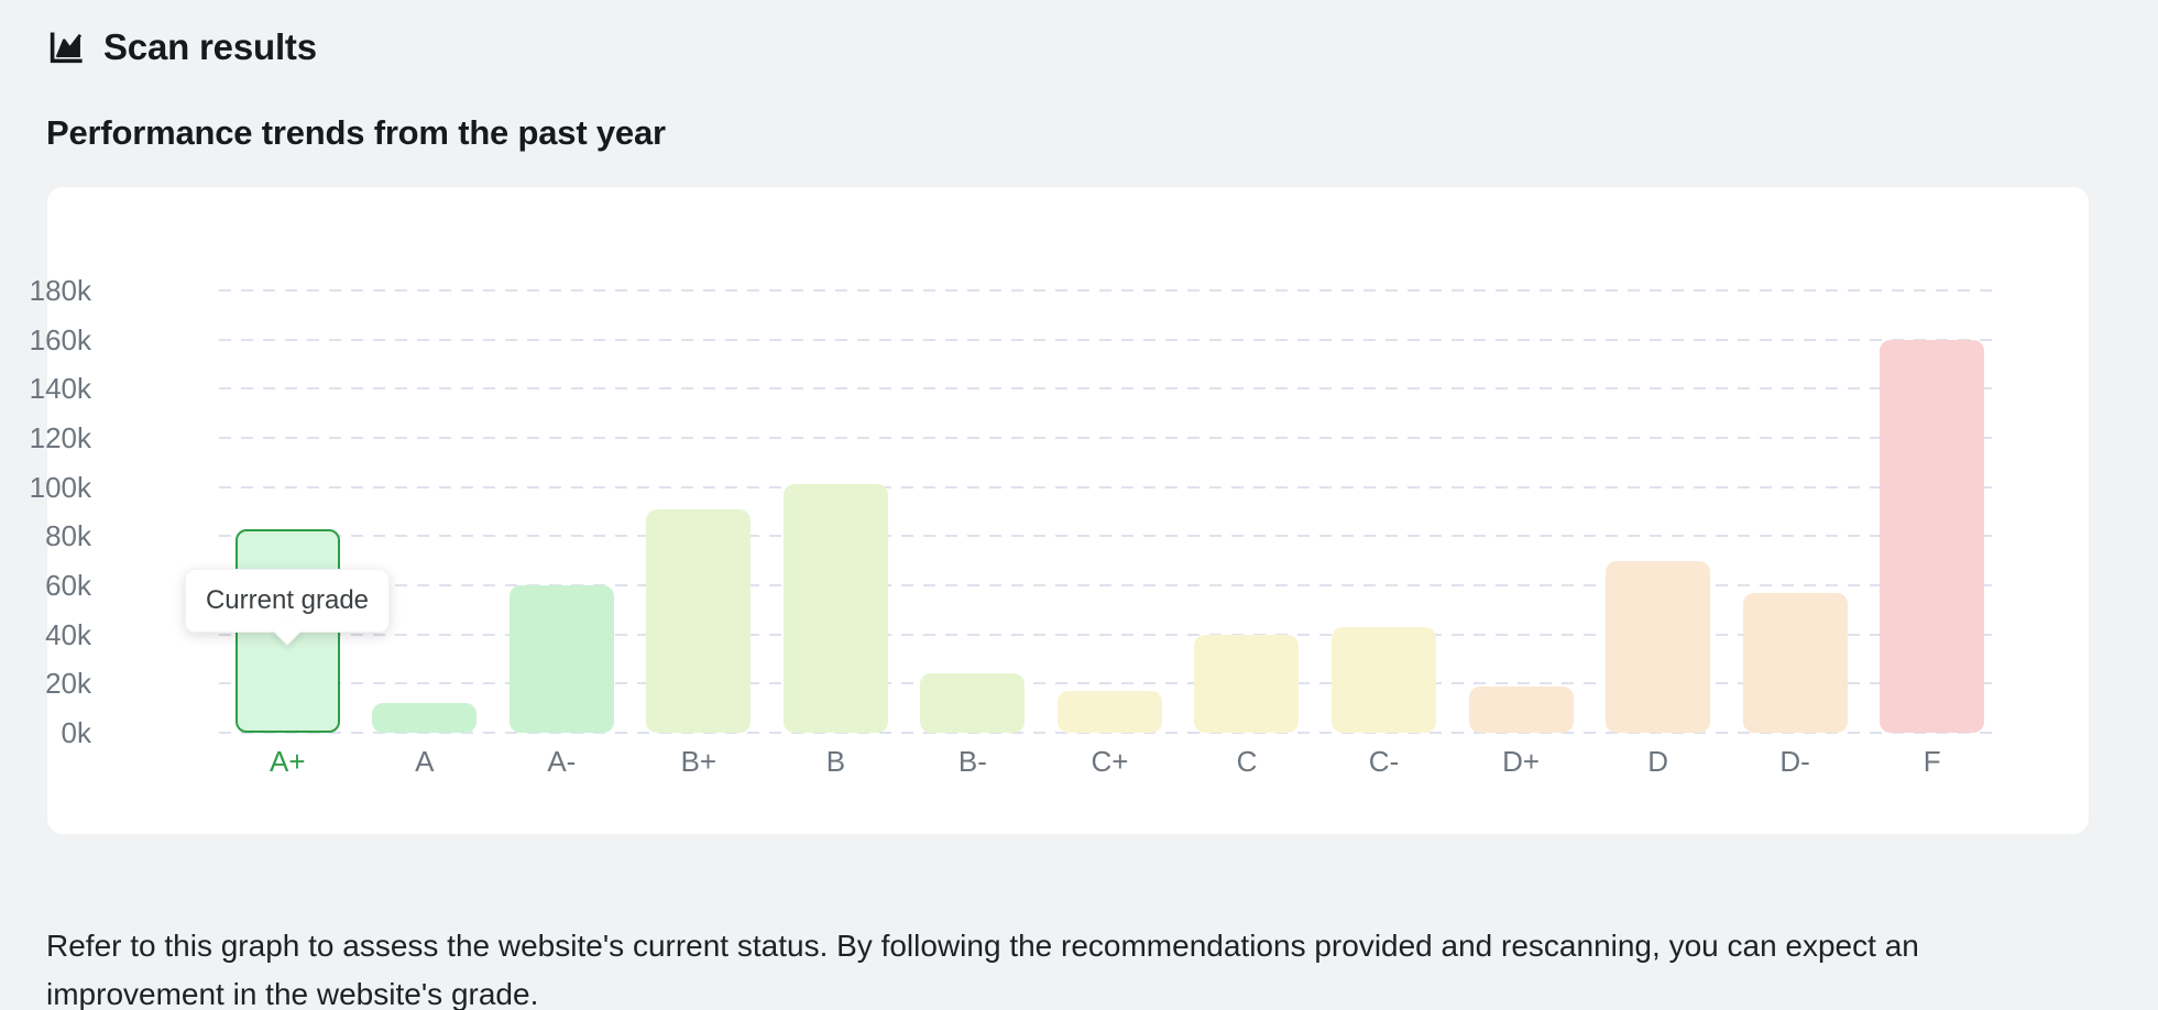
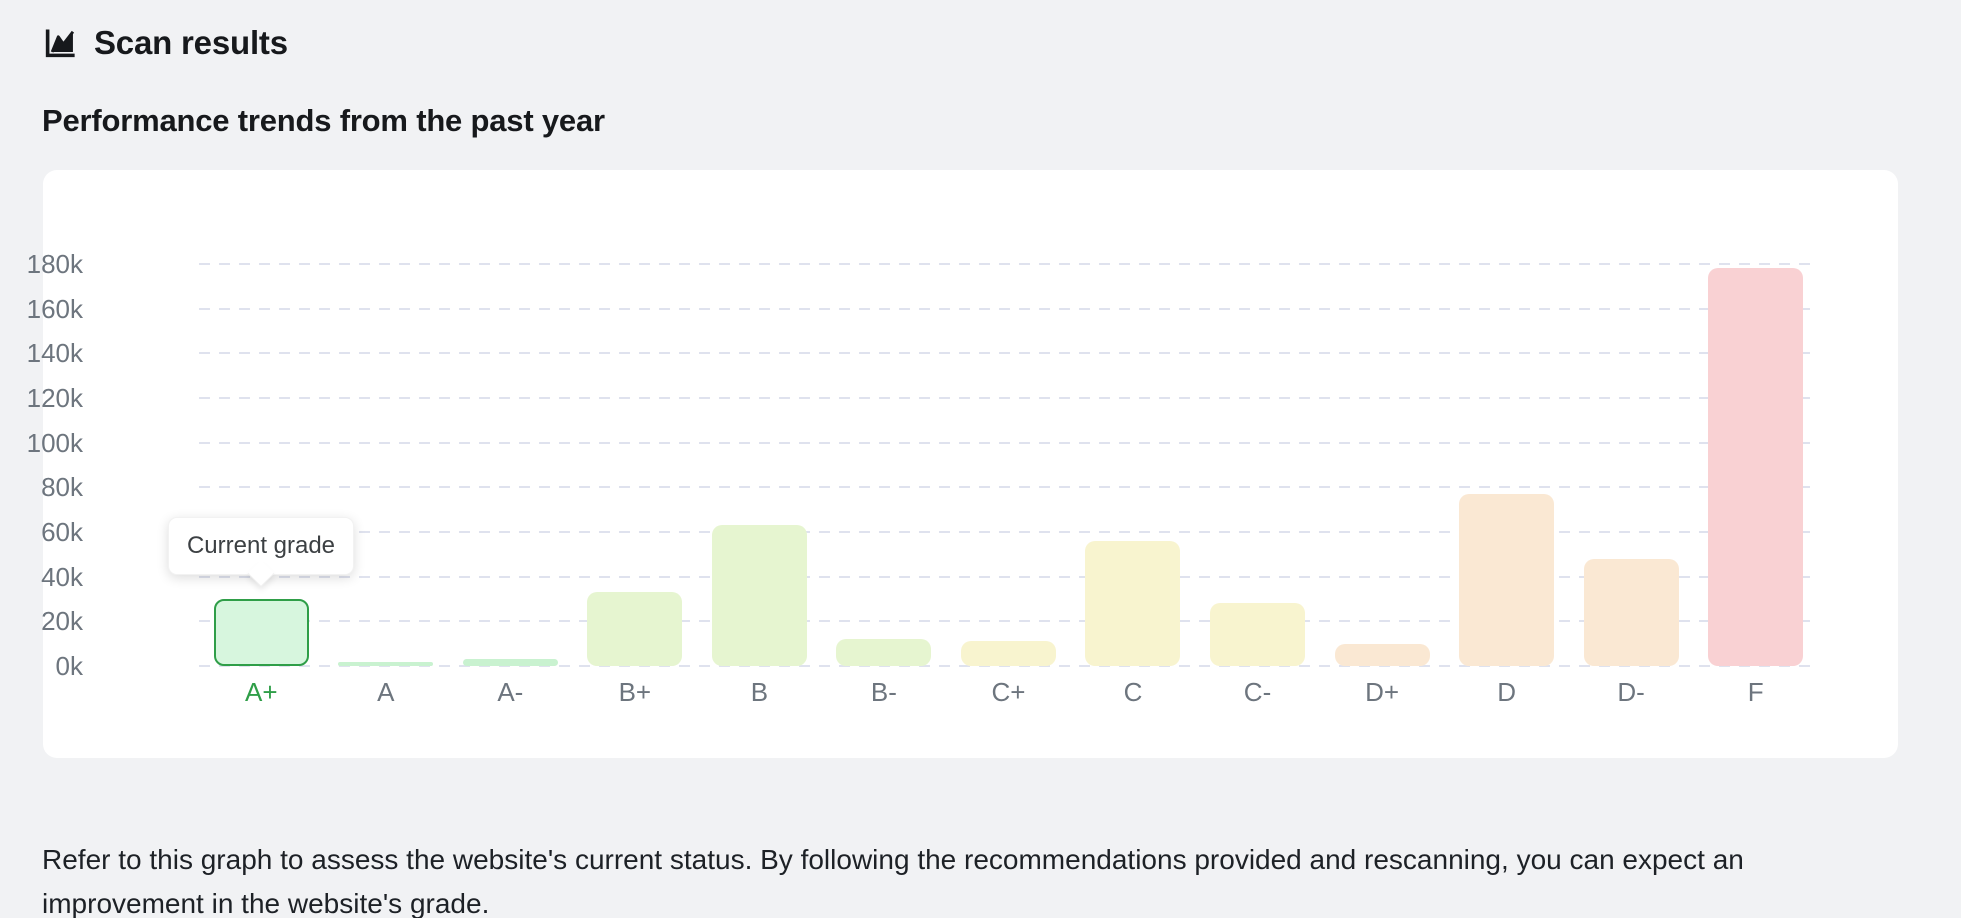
A+: 83k -> 30k
A: 12k -> 2k
A-: 60k -> 3k
B+: 91k -> 33k
B: 101k -> 63k
B-: 24k -> 12k
C+: 17k -> 11k
C: 40k -> 56k
C-: 43k -> 28k
D+: 19k -> 10k
D: 70k -> 77k
D-: 57k -> 48k
F: 160k -> 178k
